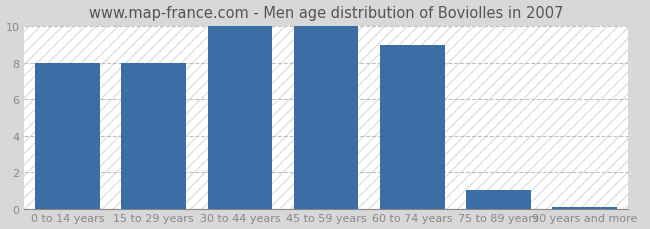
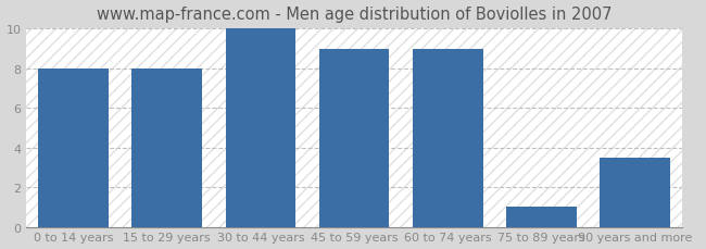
45 to 59 years: 10.0 -> 9.0
90 years and more: 0.1 -> 3.5
